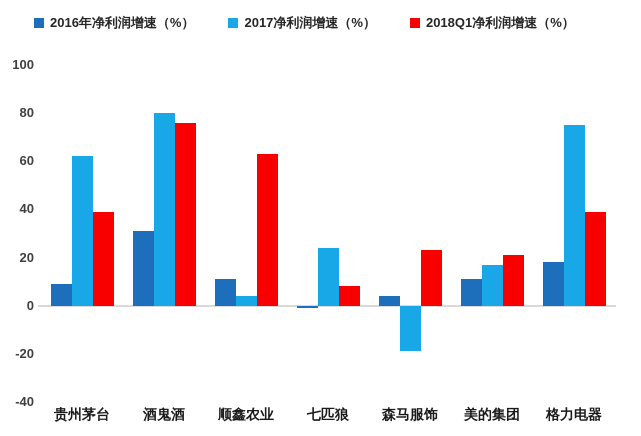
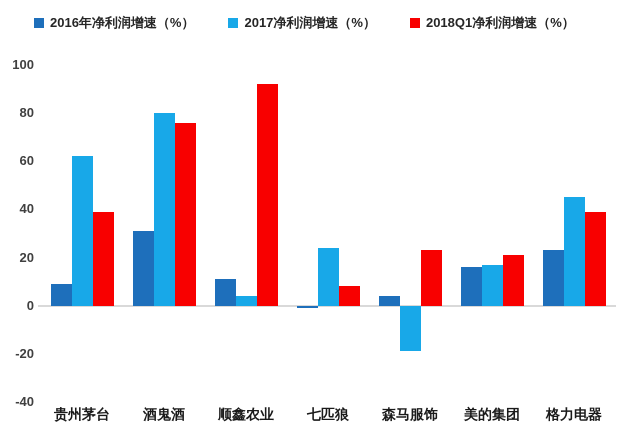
2018Q1净利润增速（%）/顺鑫农业: 63 -> 92
2016年净利润增速（%）/美的集团: 11 -> 16
2016年净利润增速（%）/格力电器: 18 -> 23
2017净利润增速（%）/格力电器: 75 -> 45
